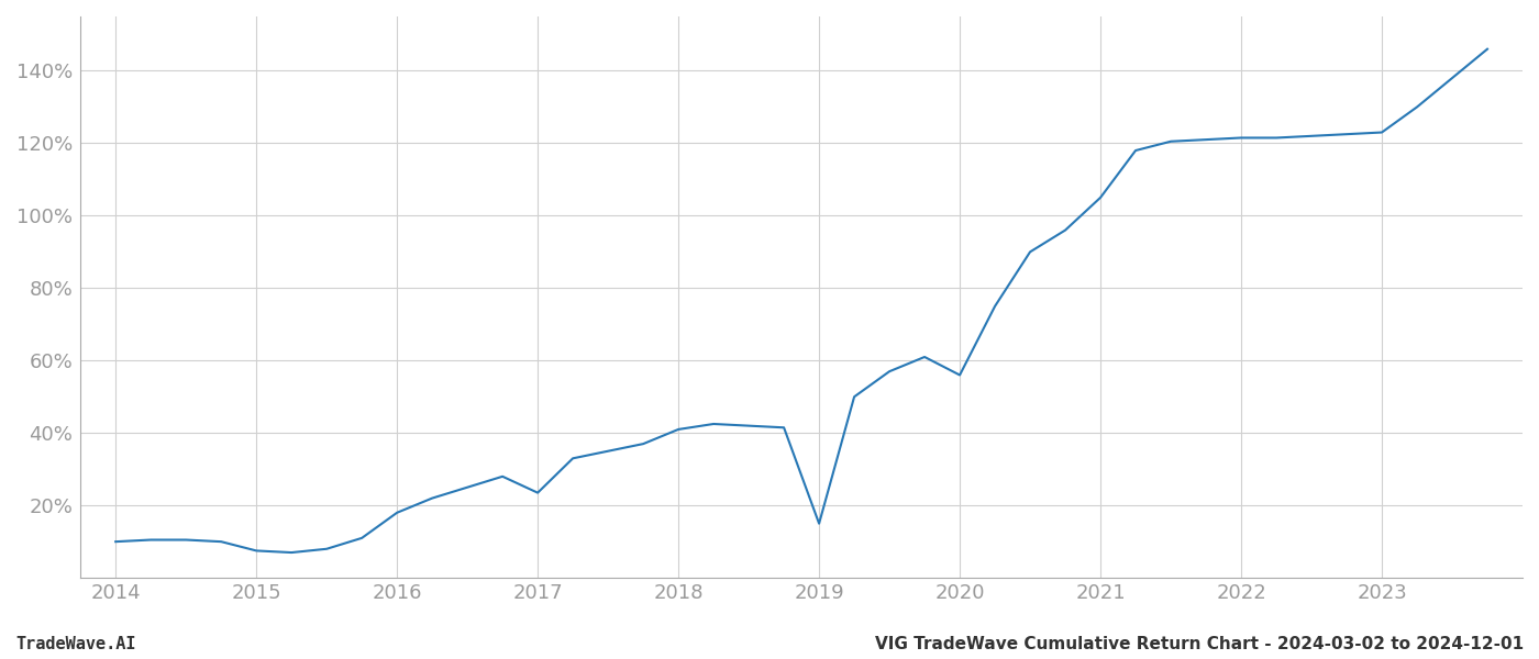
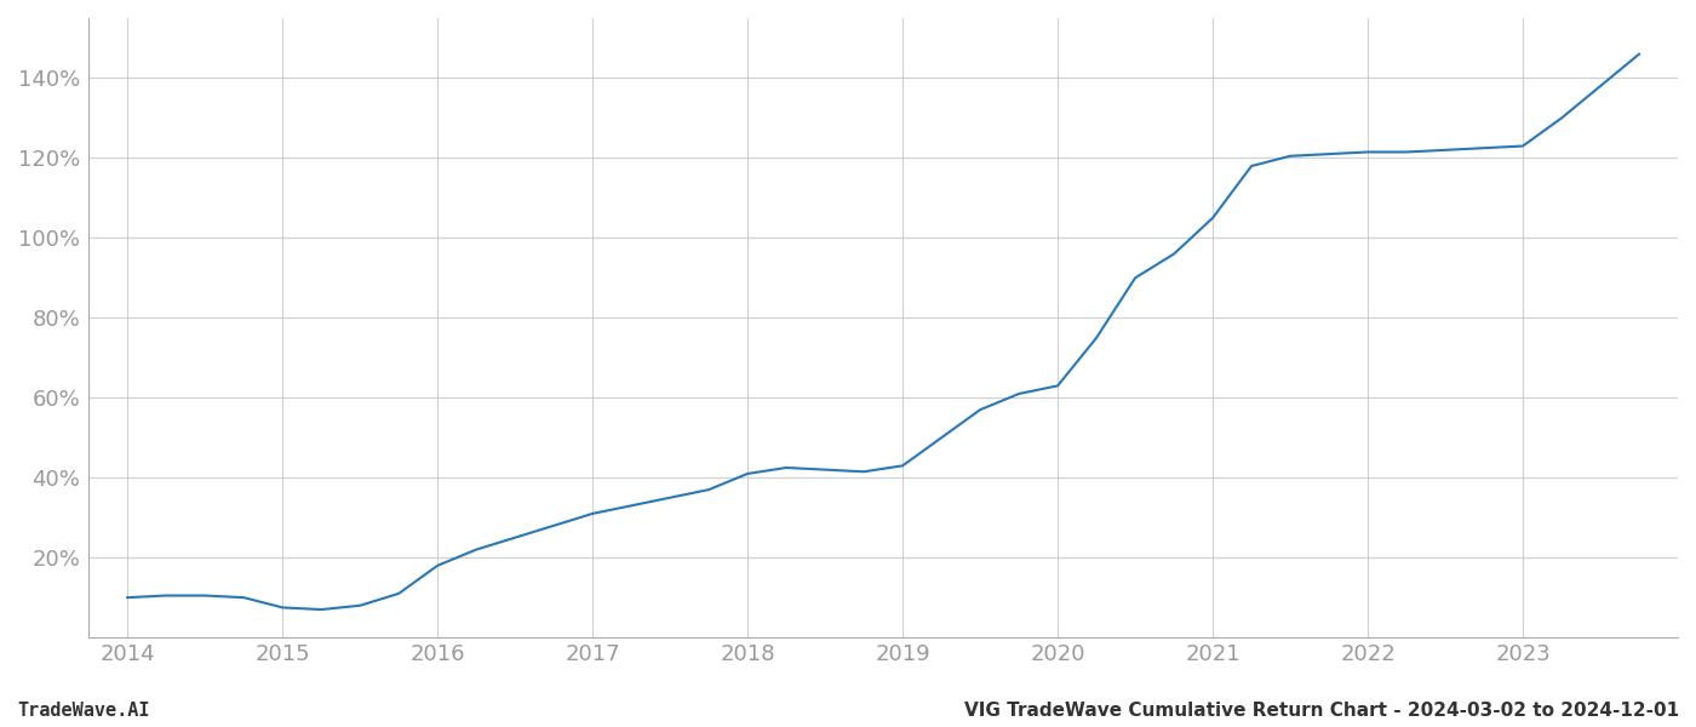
2017: 23.5% -> 31.0%
2019: 15.0% -> 43.0%
2020: 56.0% -> 63.0%
